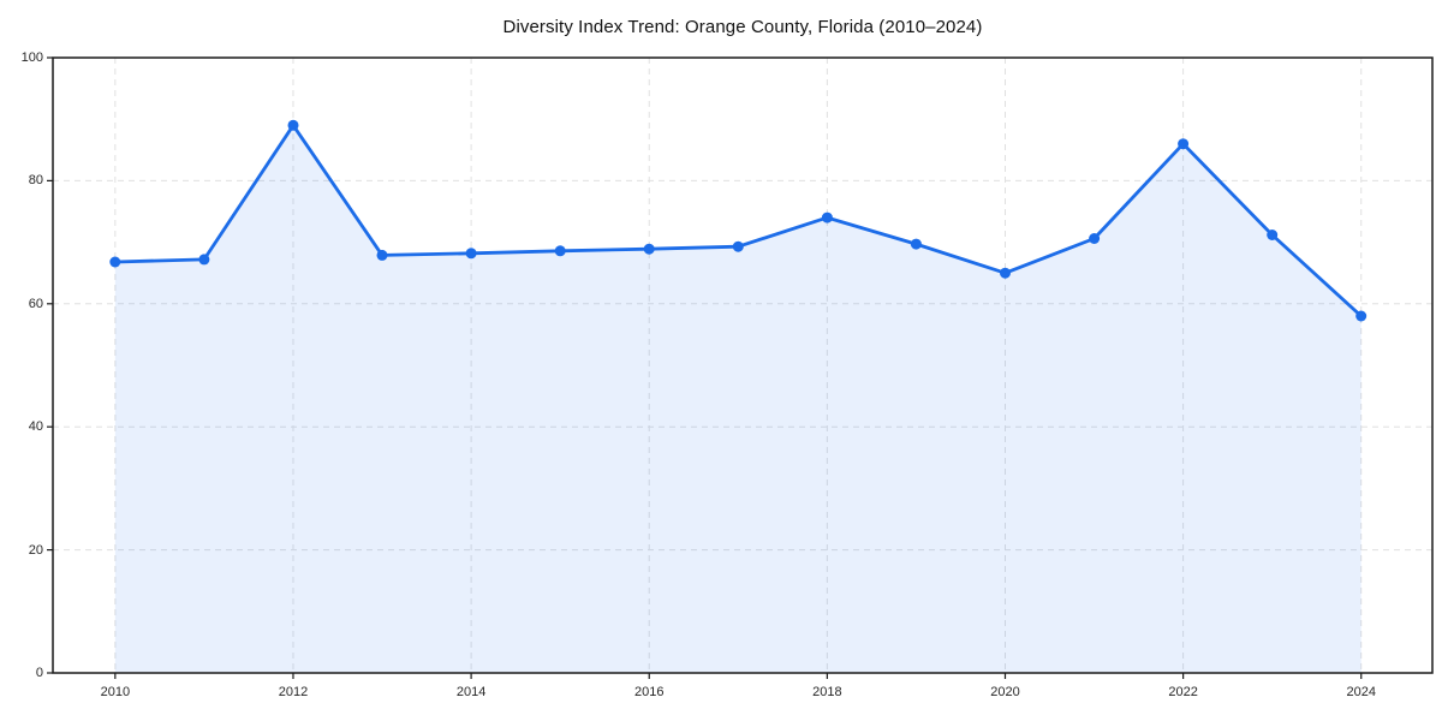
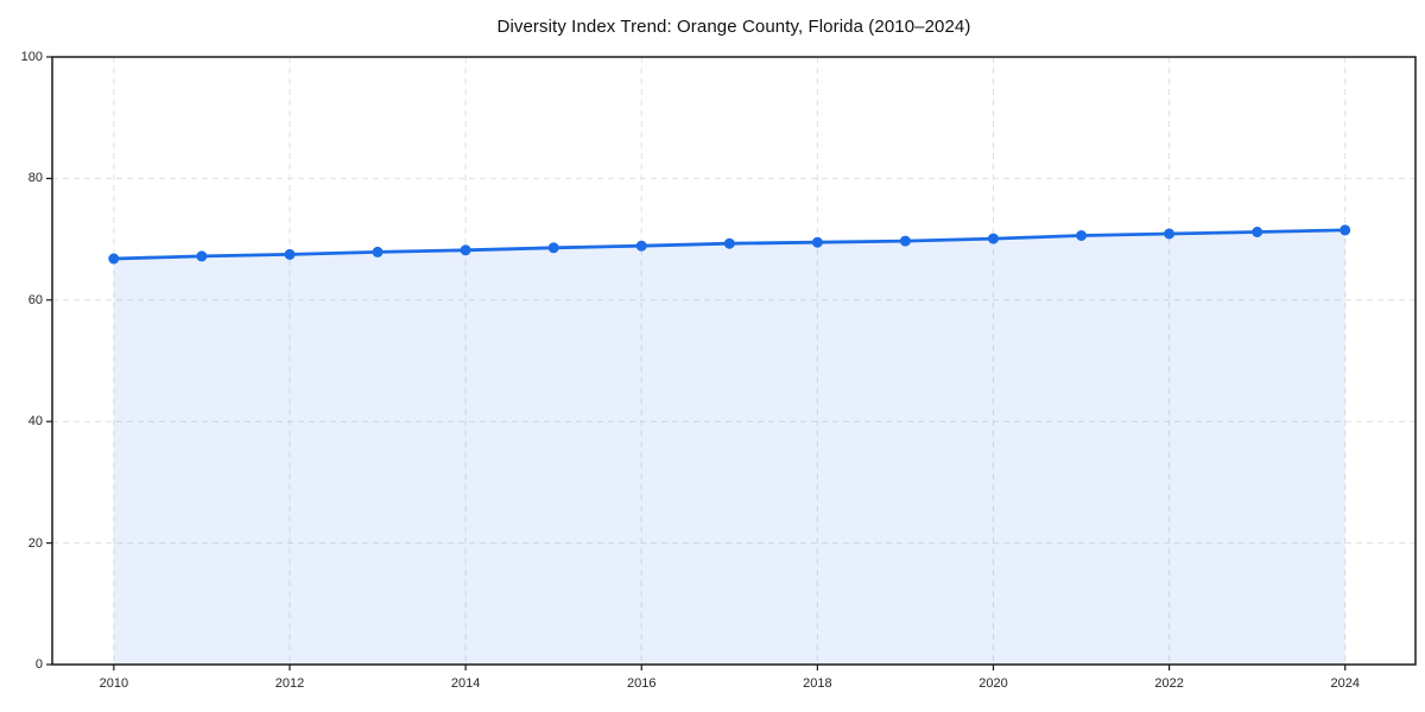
2012: 89 -> 68
2018: 74 -> 70
2020: 65 -> 70
2022: 86 -> 71
2024: 58 -> 72
